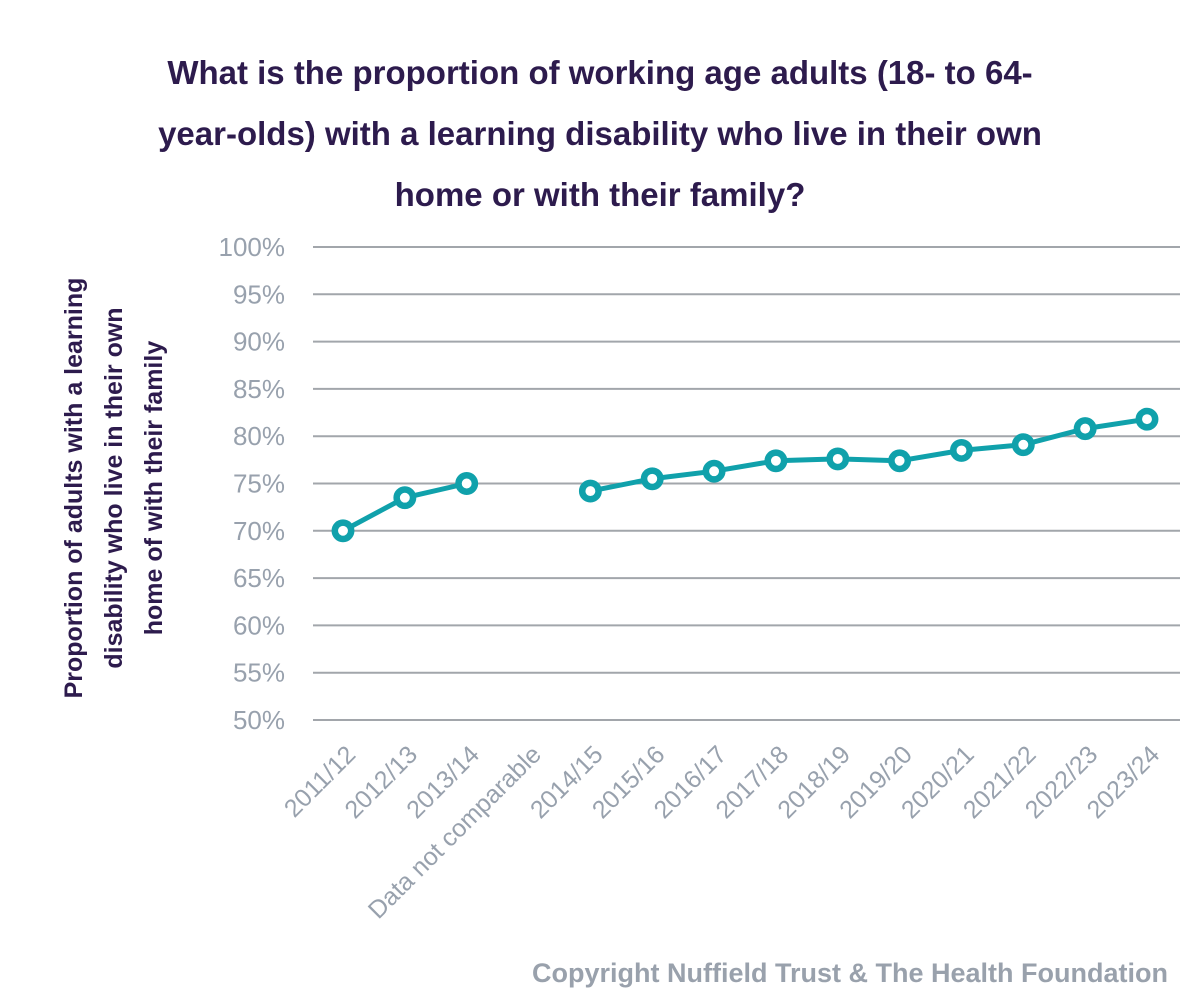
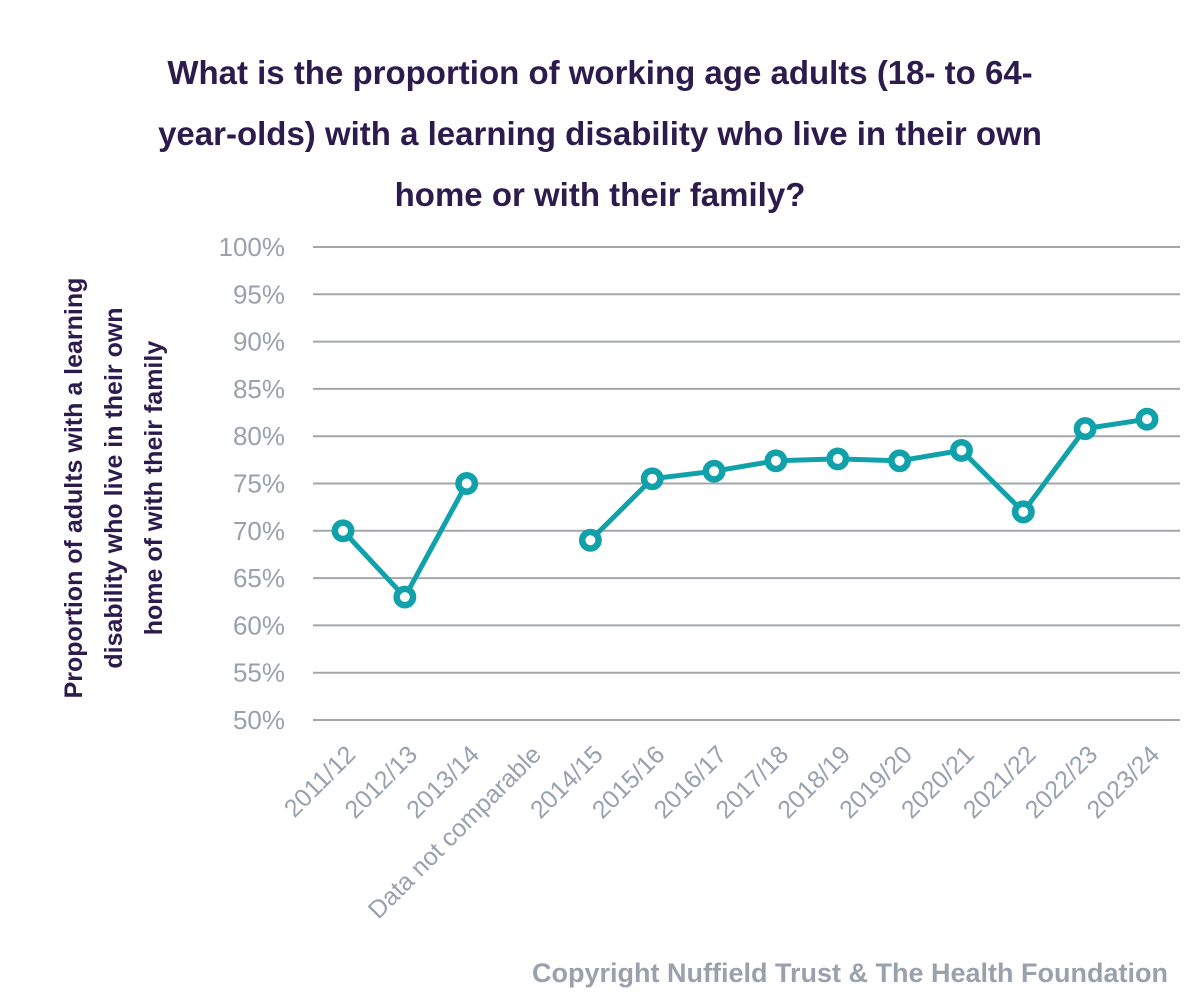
2012/13: 74% -> 63%
2014/15: 74% -> 69%
2021/22: 79% -> 72%
